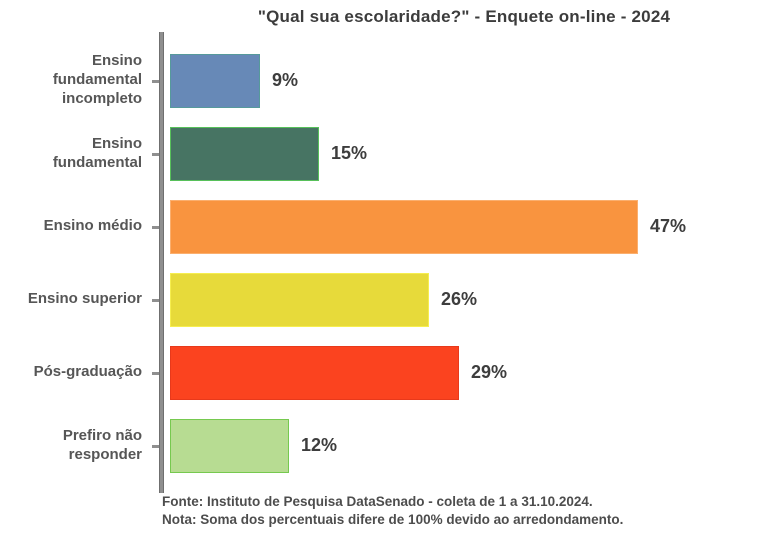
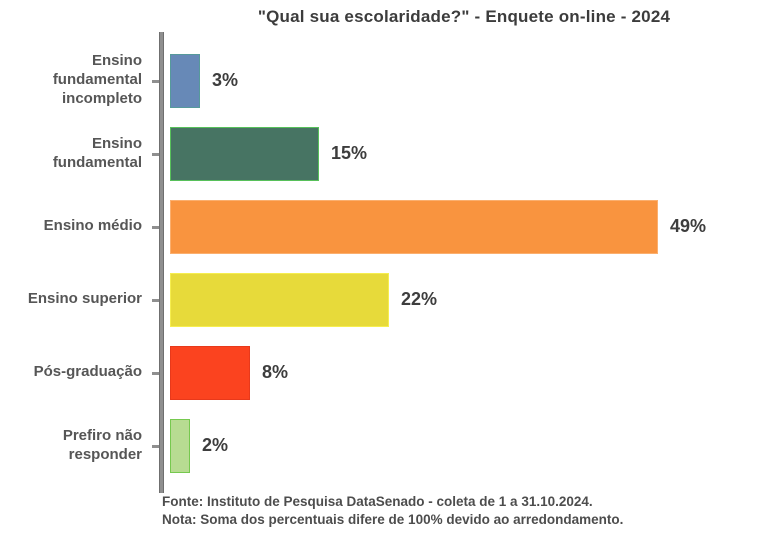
Ensino fundamental incompleto: 9% -> 3%
Ensino médio: 47% -> 49%
Ensino superior: 26% -> 22%
Pós-graduação: 29% -> 8%
Prefiro não responder: 12% -> 2%
